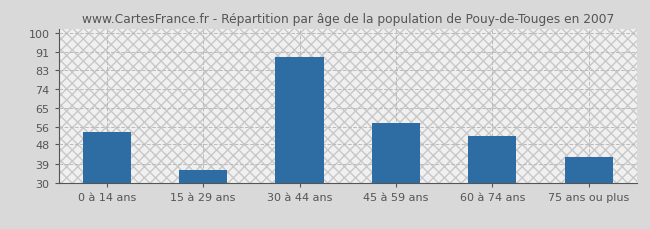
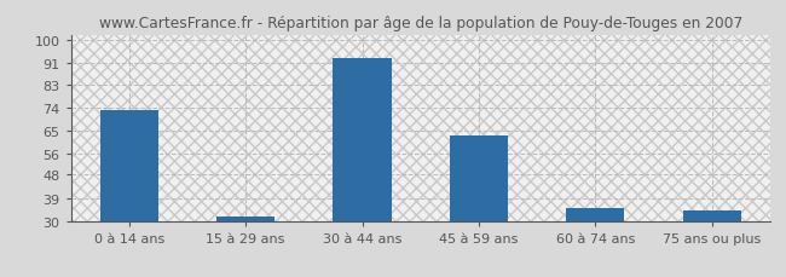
0 à 14 ans: 54 -> 73
15 à 29 ans: 36 -> 32
30 à 44 ans: 89 -> 93
45 à 59 ans: 58 -> 63
60 à 74 ans: 52 -> 35
75 ans ou plus: 42 -> 34
